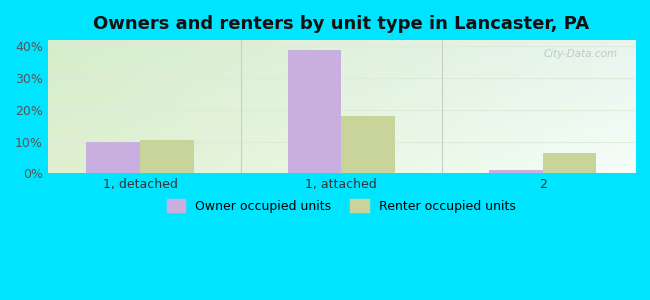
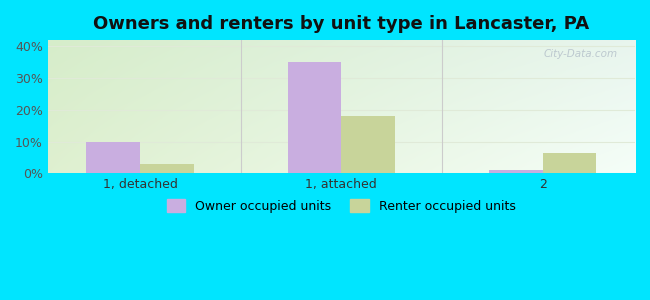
Renter occupied units/1, detached: 10.5% -> 3.0%
Owner occupied units/1, attached: 39% -> 35%
